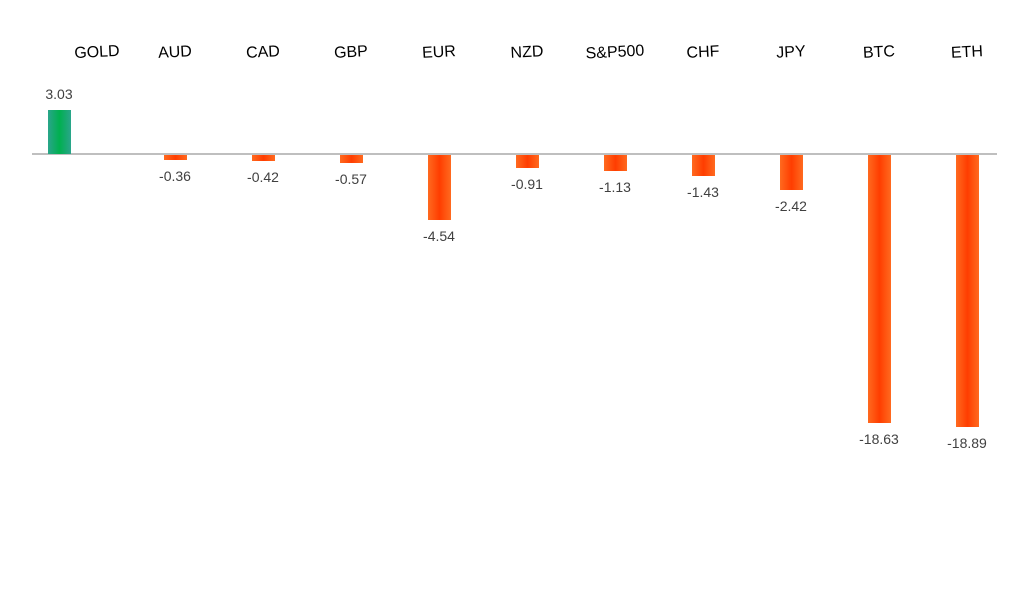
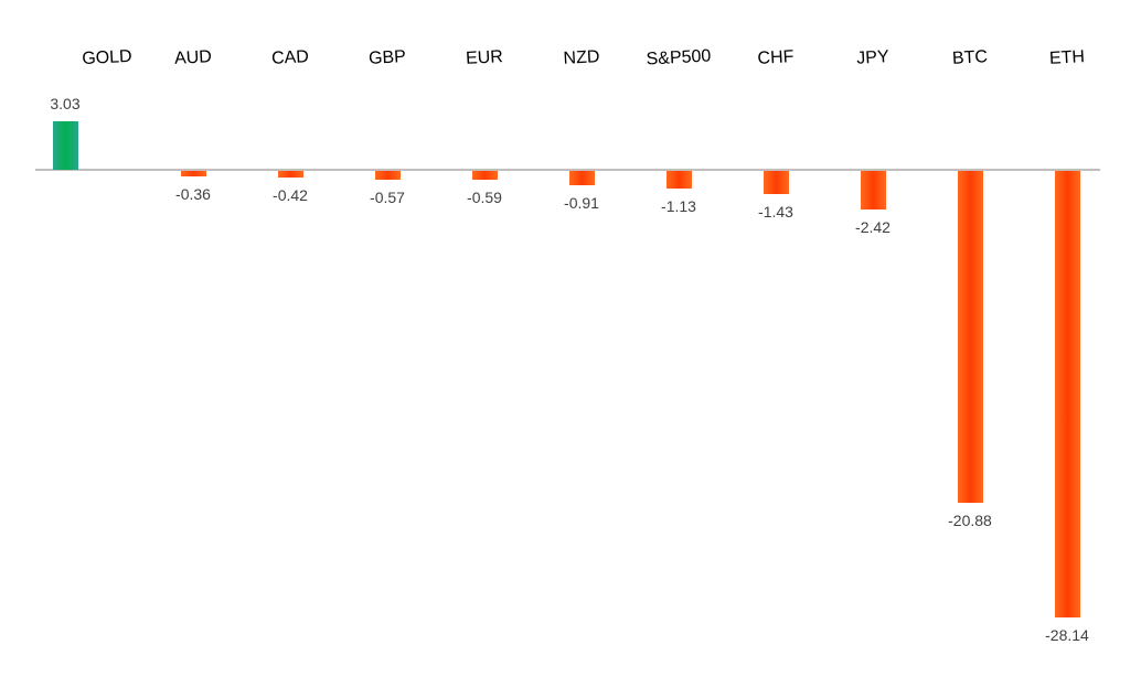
EUR: -4.54 -> -0.59
BTC: -18.63 -> -20.88
ETH: -18.89 -> -28.14
